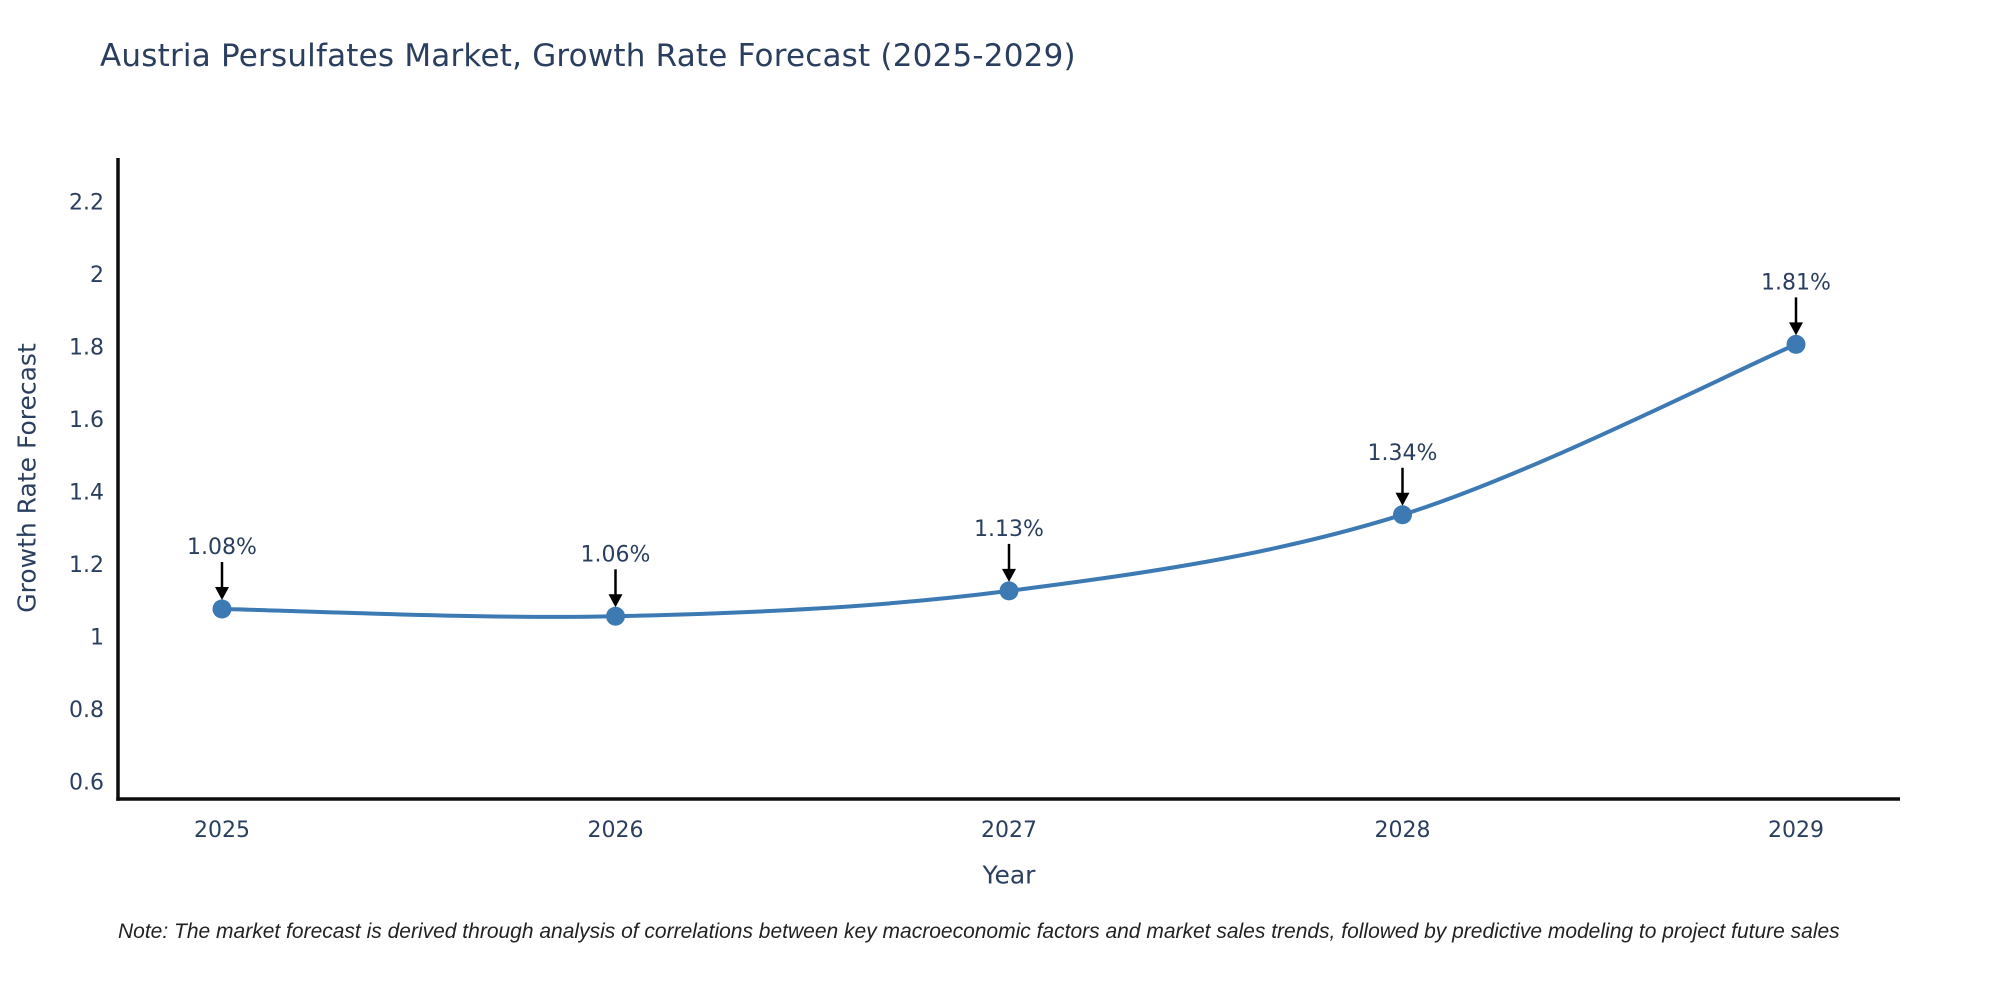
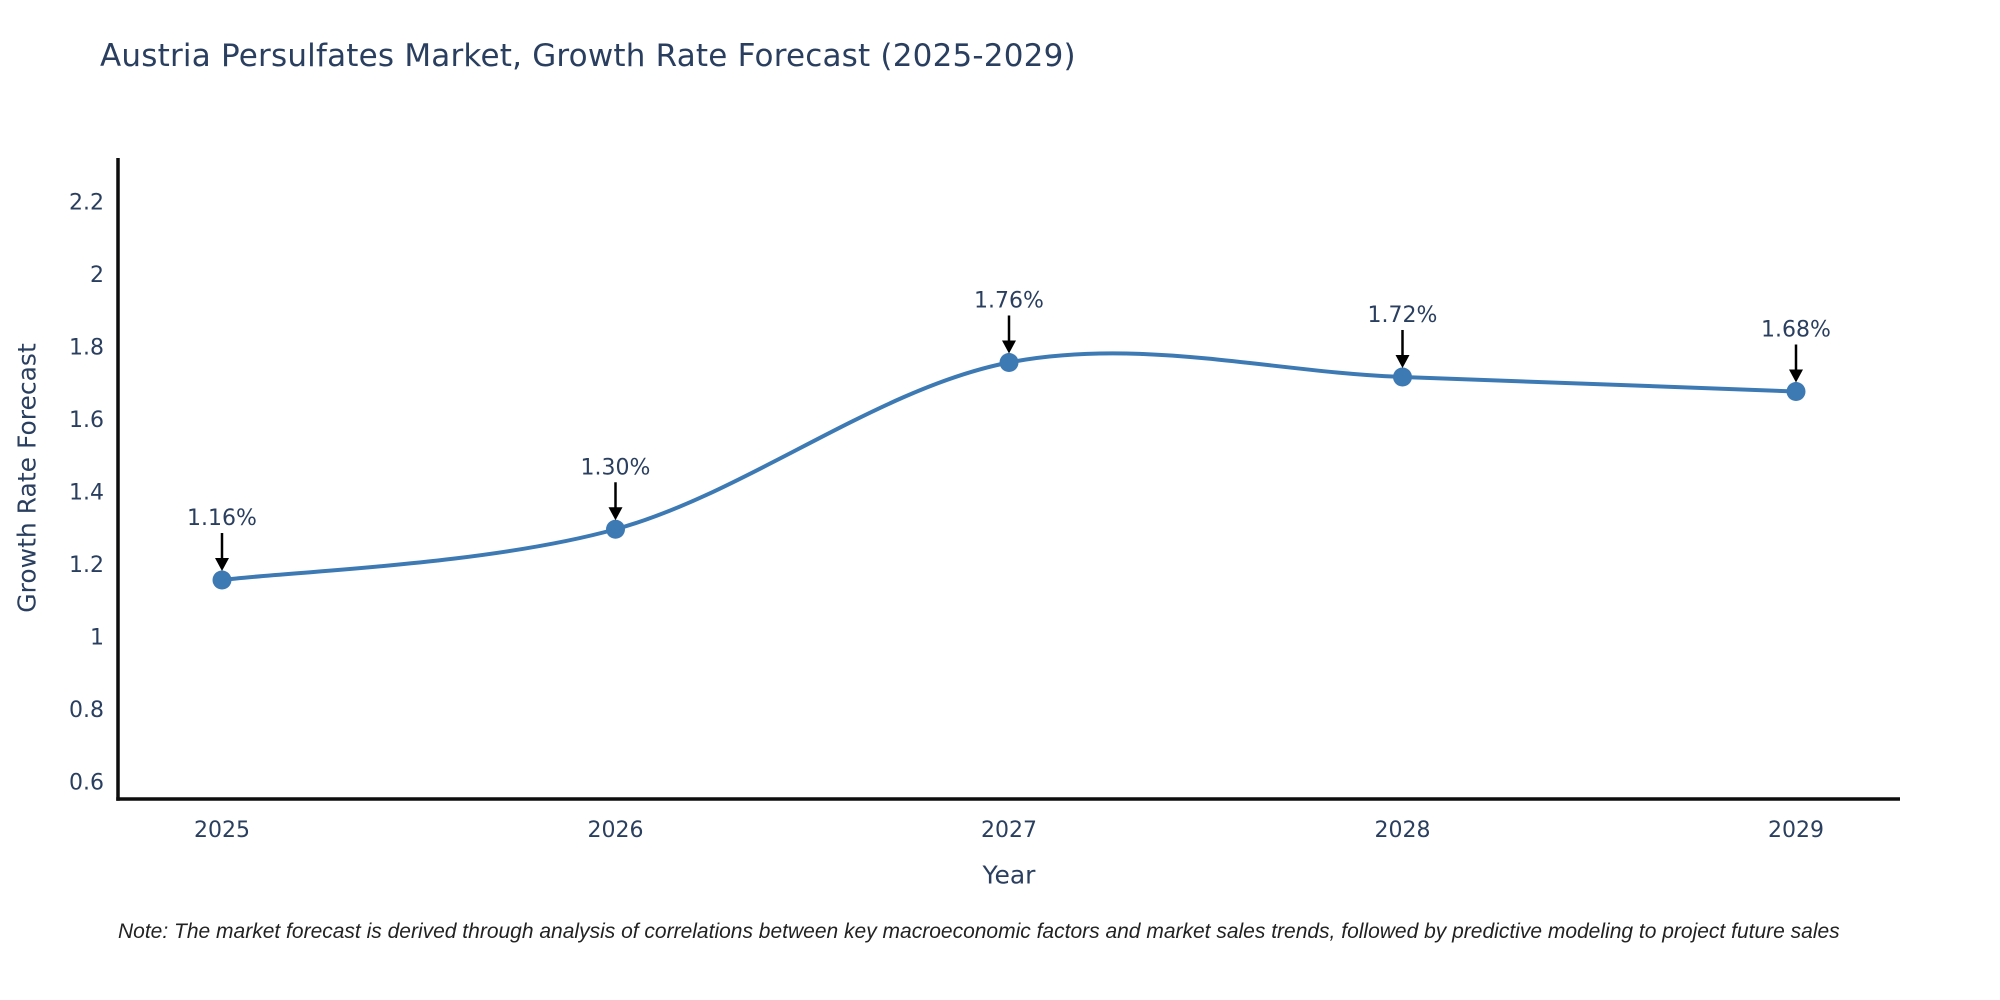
2025: 1.08% -> 1.16%
2026: 1.06% -> 1.30%
2027: 1.13% -> 1.76%
2028: 1.34% -> 1.72%
2029: 1.81% -> 1.68%
